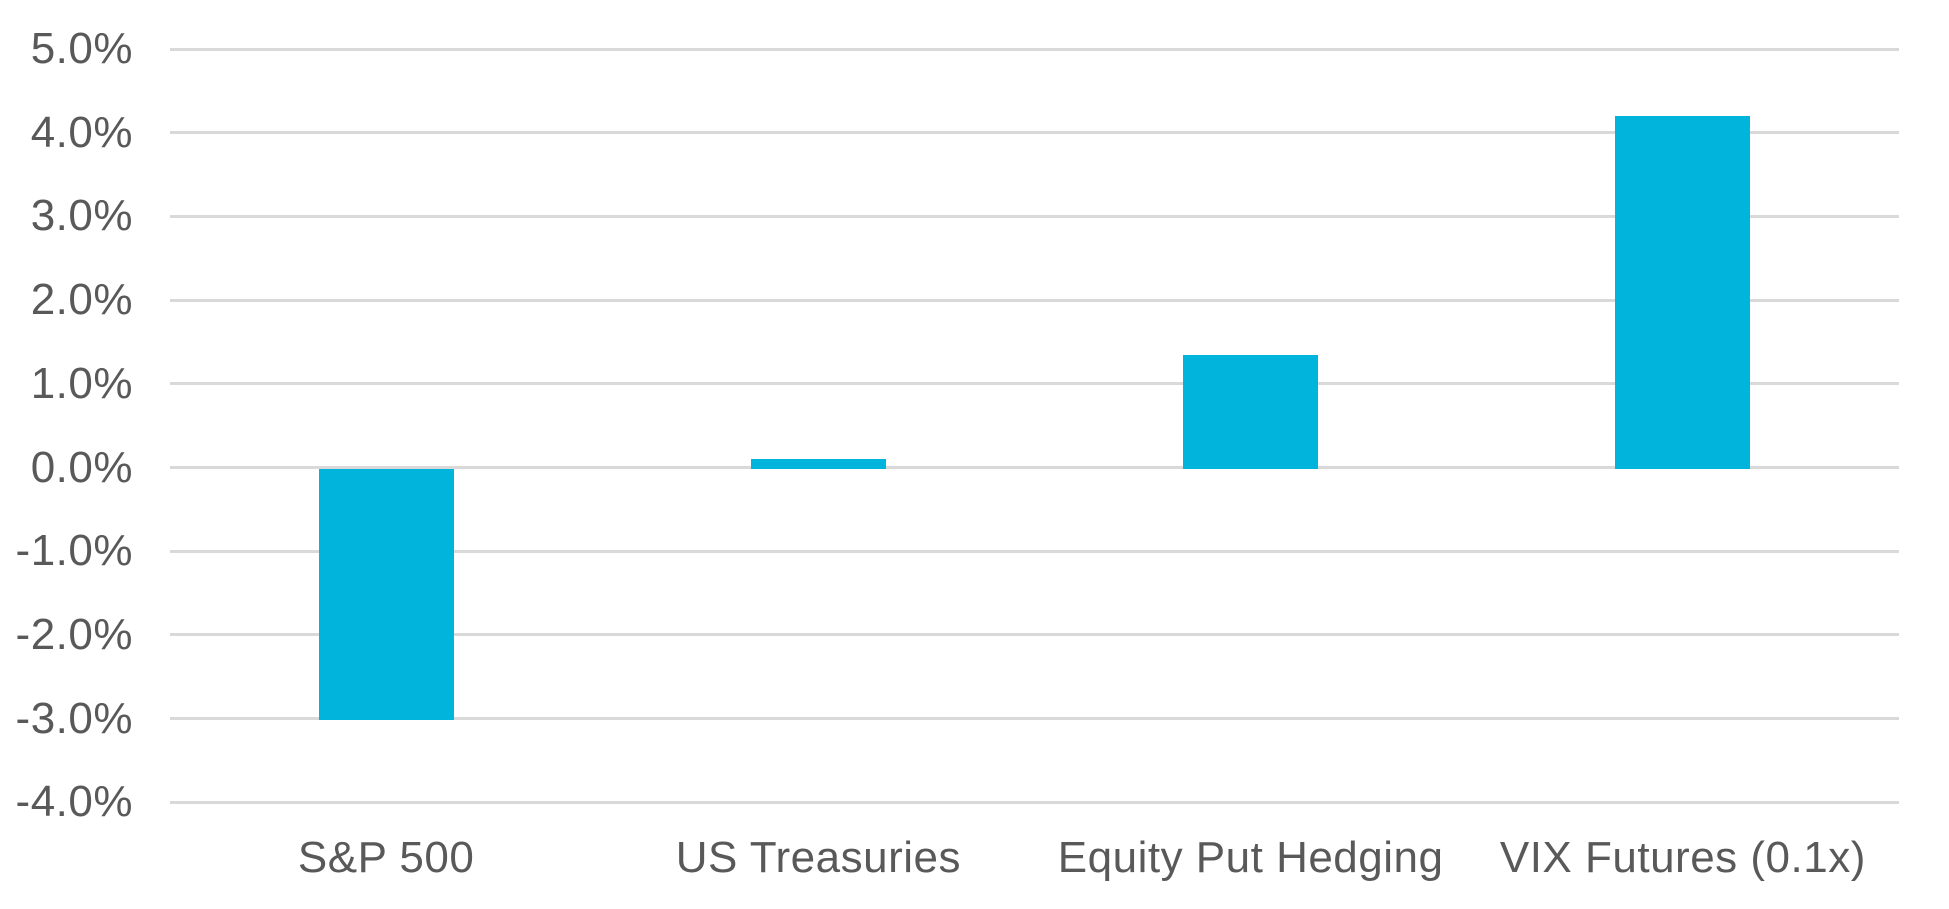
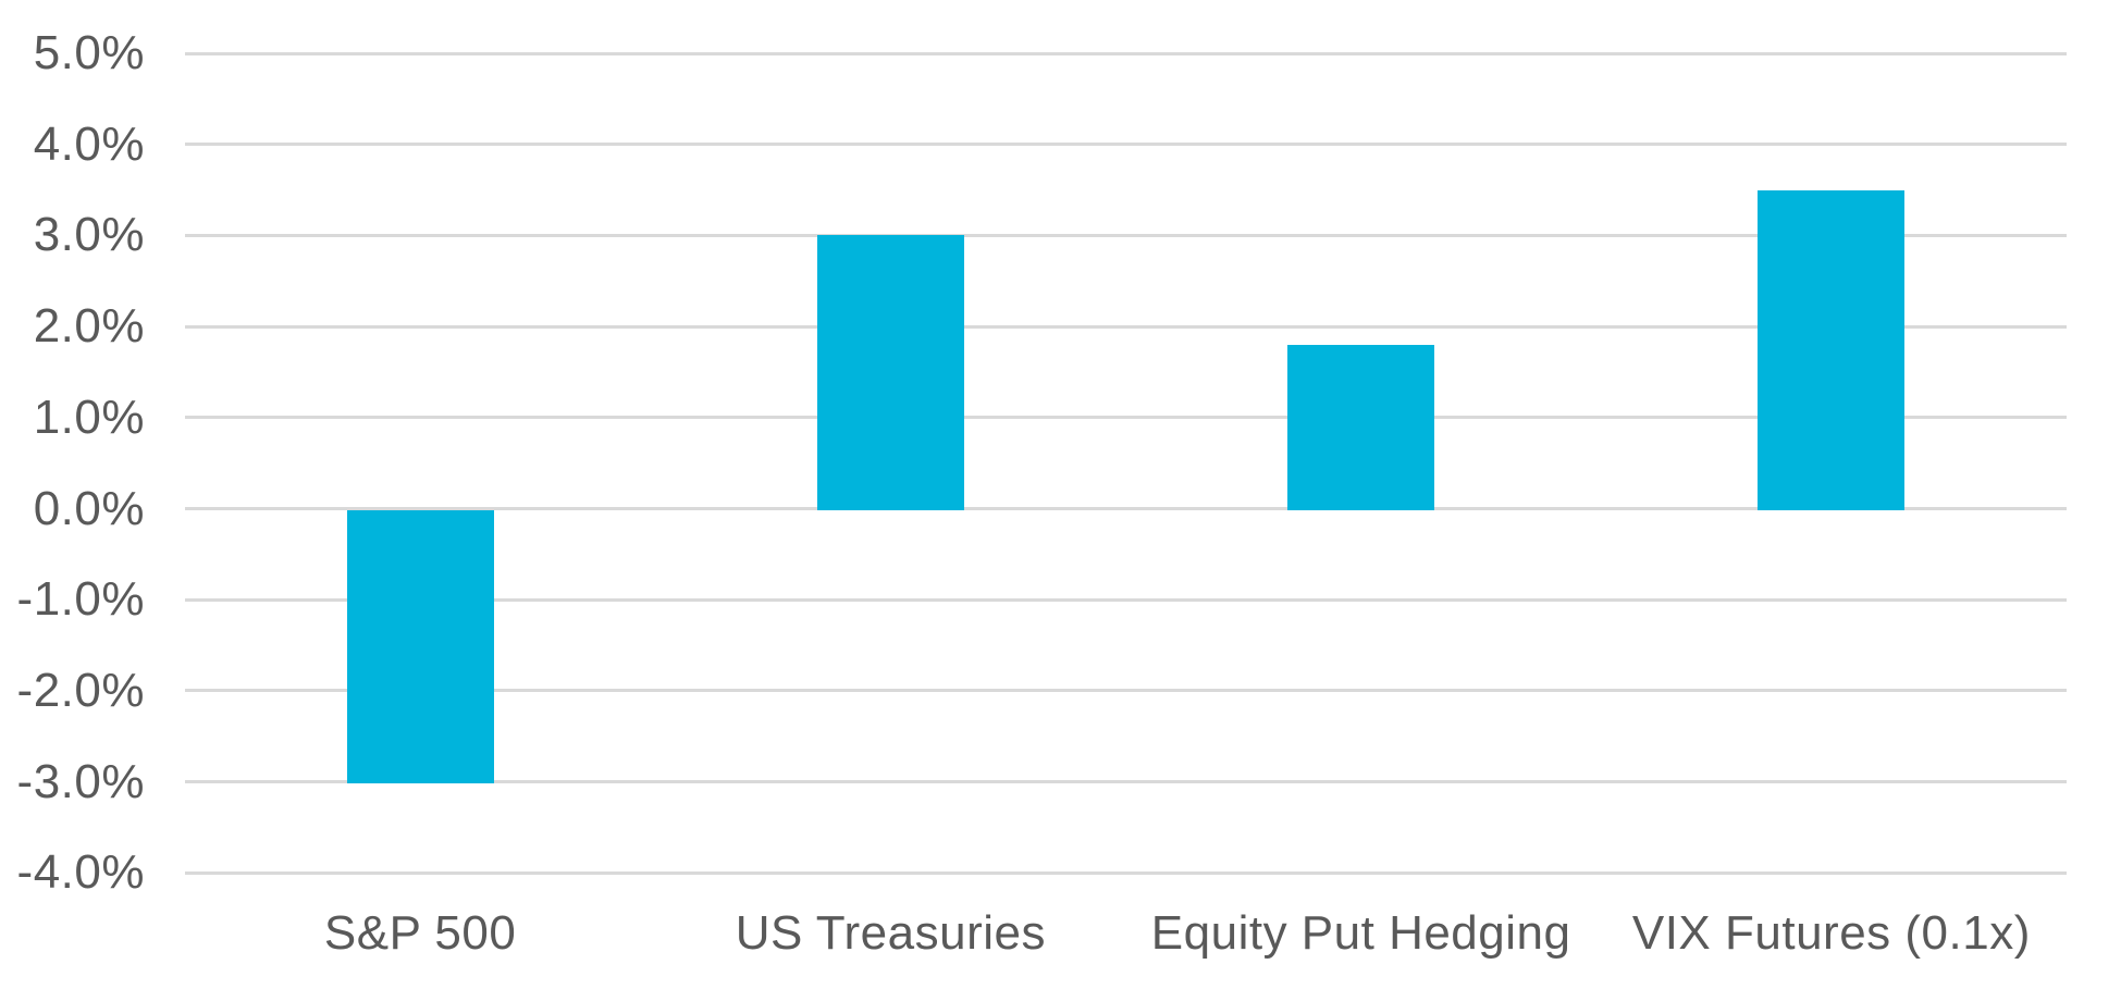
US Treasuries: 0.1% -> 3.0%
Equity Put Hedging: 1.4% -> 1.8%
VIX Futures (0.1x): 4.2% -> 3.5%
